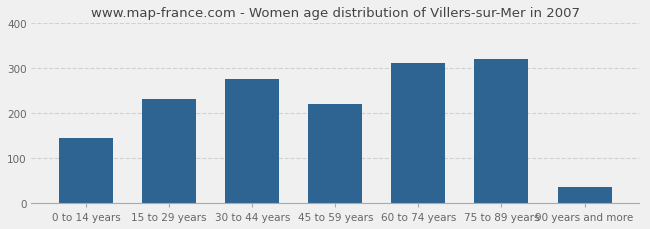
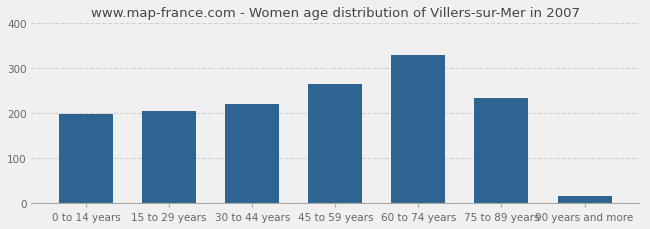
0 to 14 years: 145 -> 198
15 to 29 years: 230 -> 204
30 to 44 years: 275 -> 220
45 to 59 years: 220 -> 265
60 to 74 years: 310 -> 328
75 to 89 years: 320 -> 233
90 years and more: 35 -> 15
